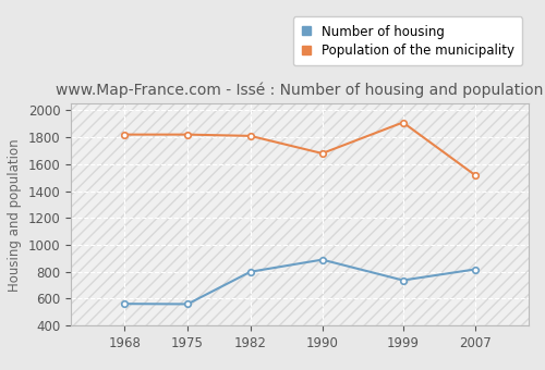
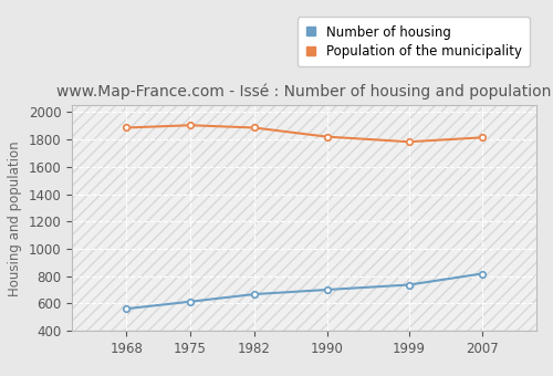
Population of the municipality/1968: 1820 -> 1890
Number of housing/1975: 560 -> 610
Population of the municipality/1975: 1820 -> 1900
Number of housing/1982: 800 -> 670
Population of the municipality/1982: 1810 -> 1890
Number of housing/1990: 890 -> 700
Population of the municipality/1990: 1680 -> 1820
Population of the municipality/1999: 1910 -> 1780
Population of the municipality/2007: 1520 -> 1810
